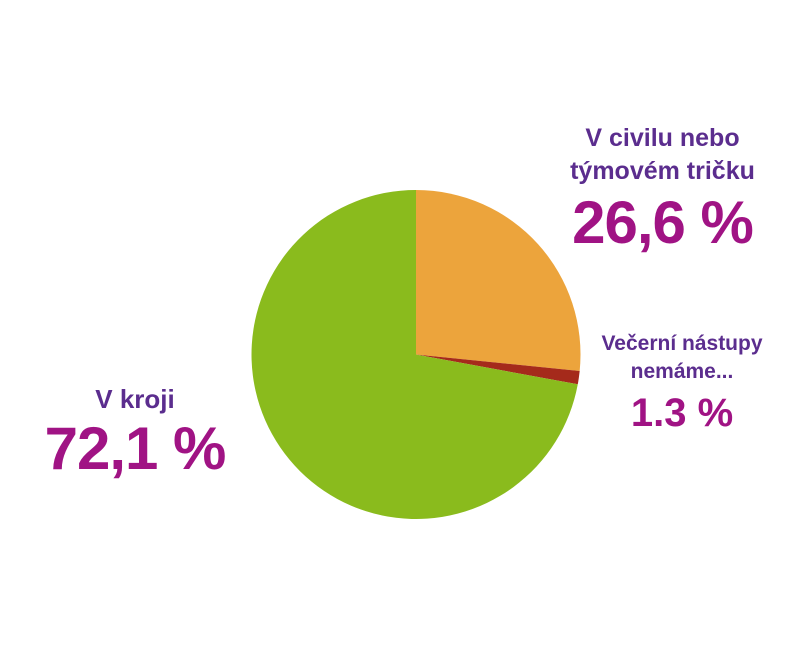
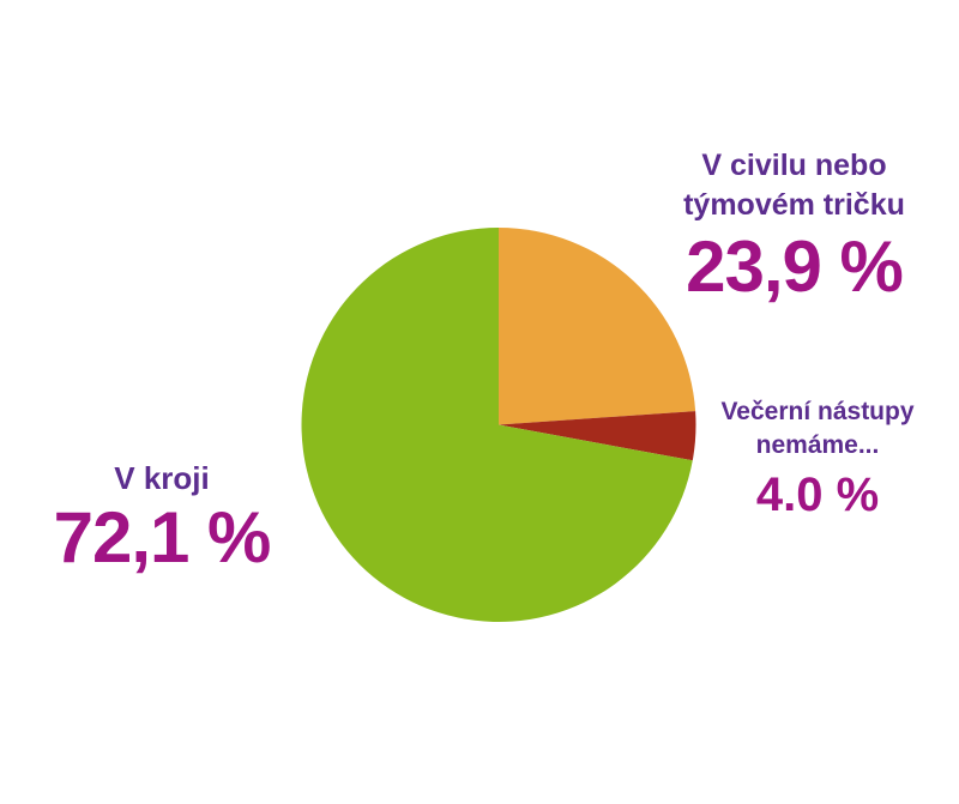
V civilu nebo týmovém tričku: 26,6 -> 23,9
Večerní nástupy nemáme...: 1.3 -> 4.0
